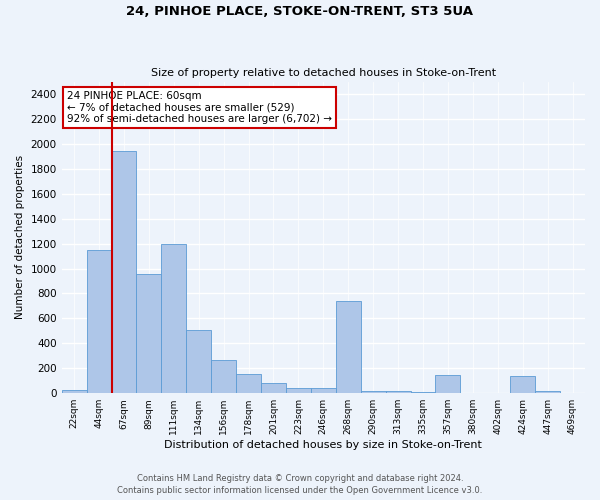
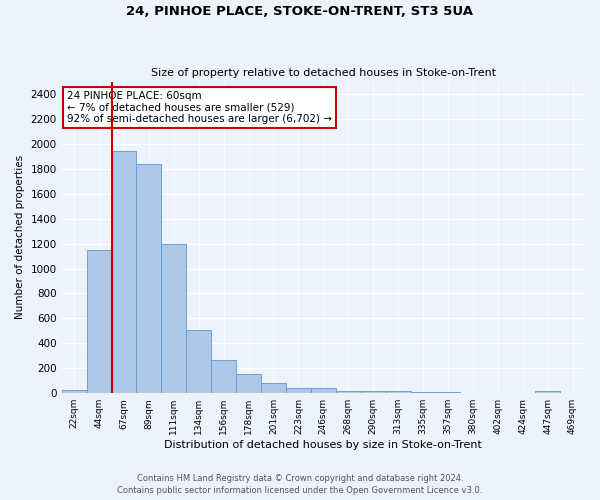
89sqm: 960 -> 1840
268sqm: 740 -> 20
357sqm: 150 -> 10
424sqm: 140 -> 0
